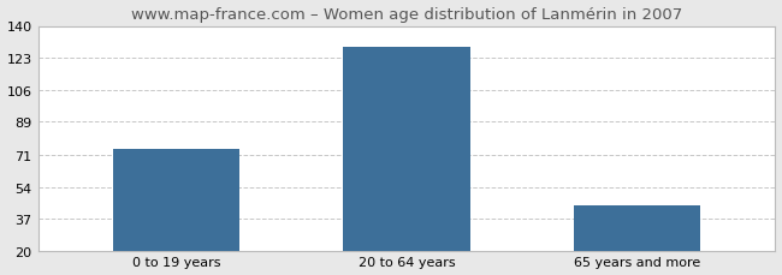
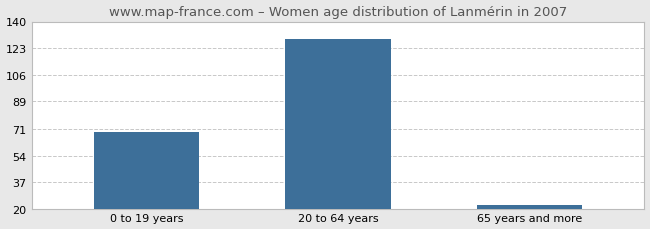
0 to 19 years: 74 -> 69
65 years and more: 44 -> 22
